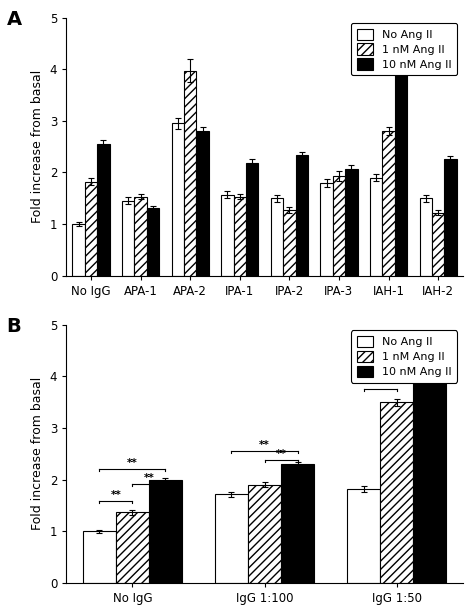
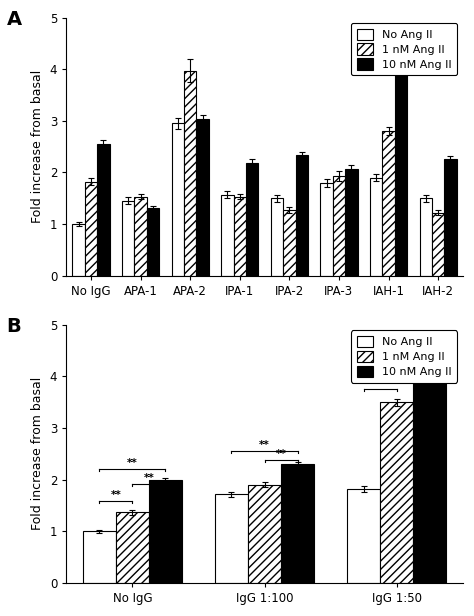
10 nM Ang II/APA-2: 2.80 -> 3.04
